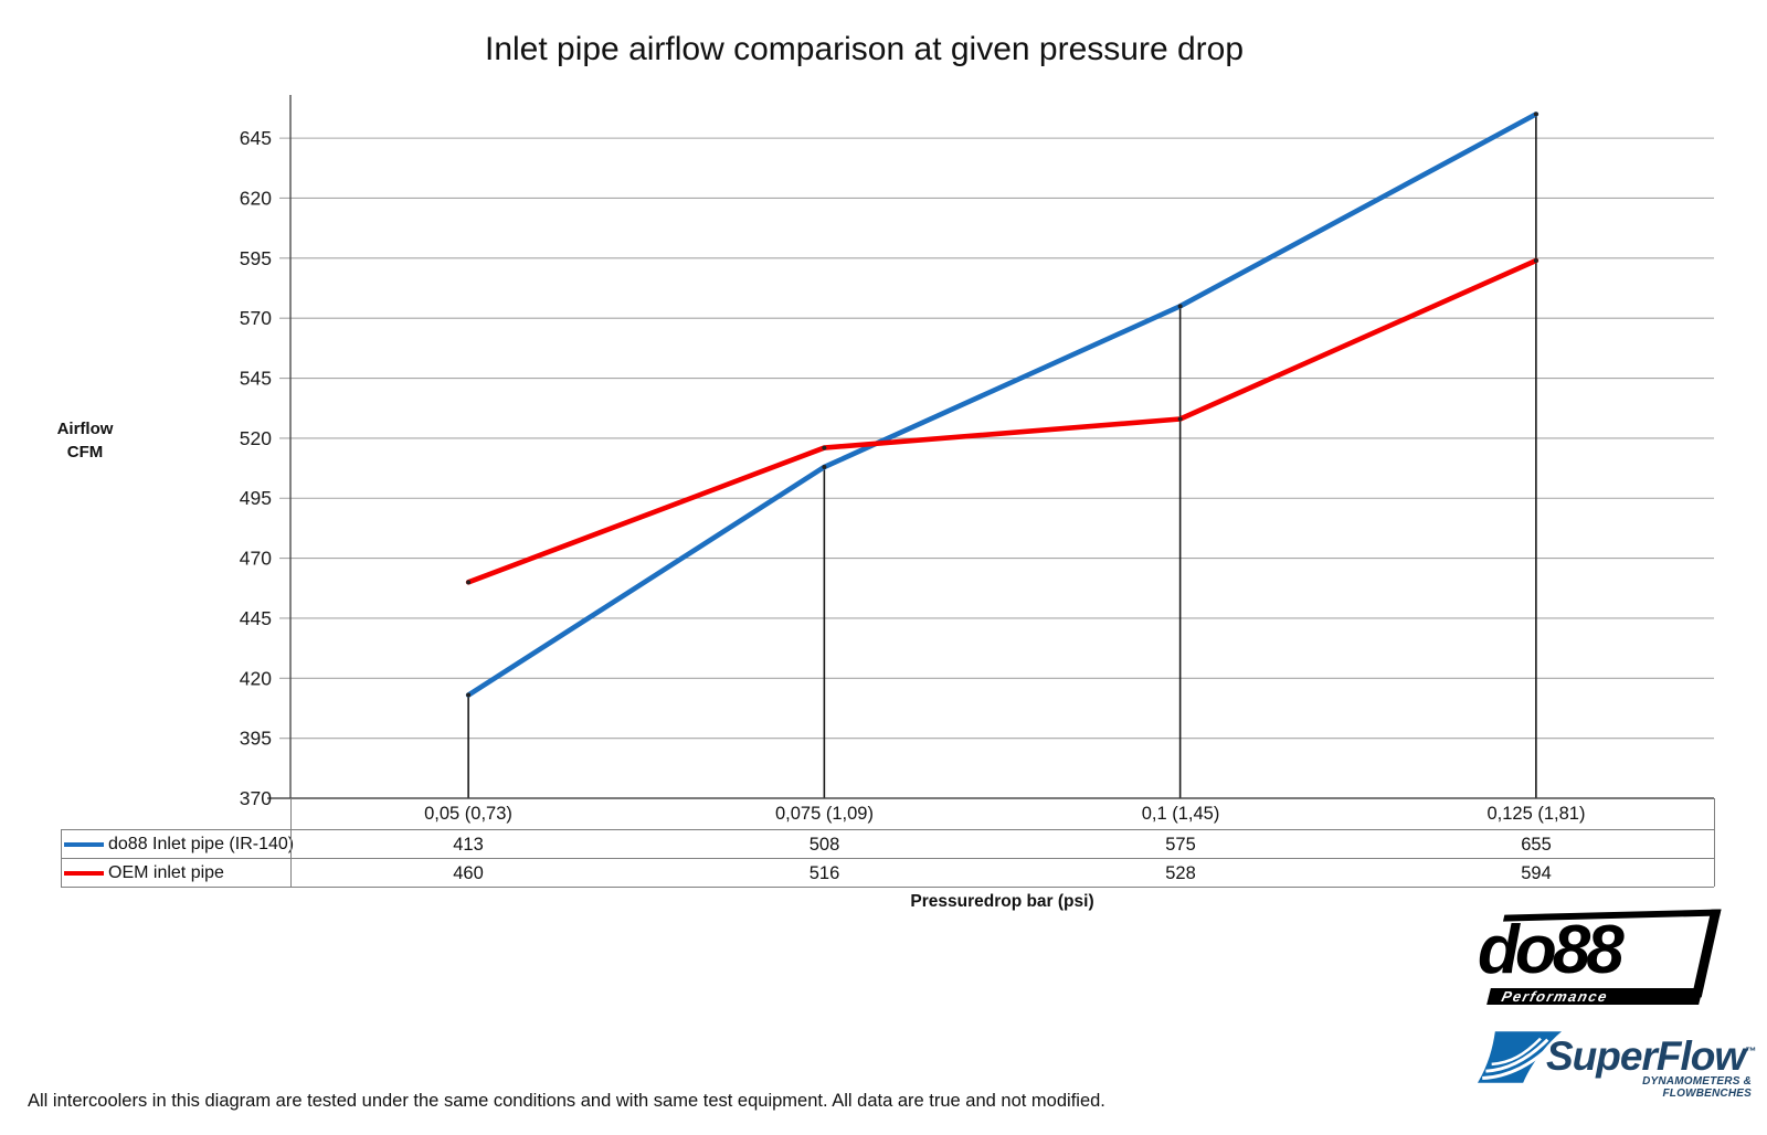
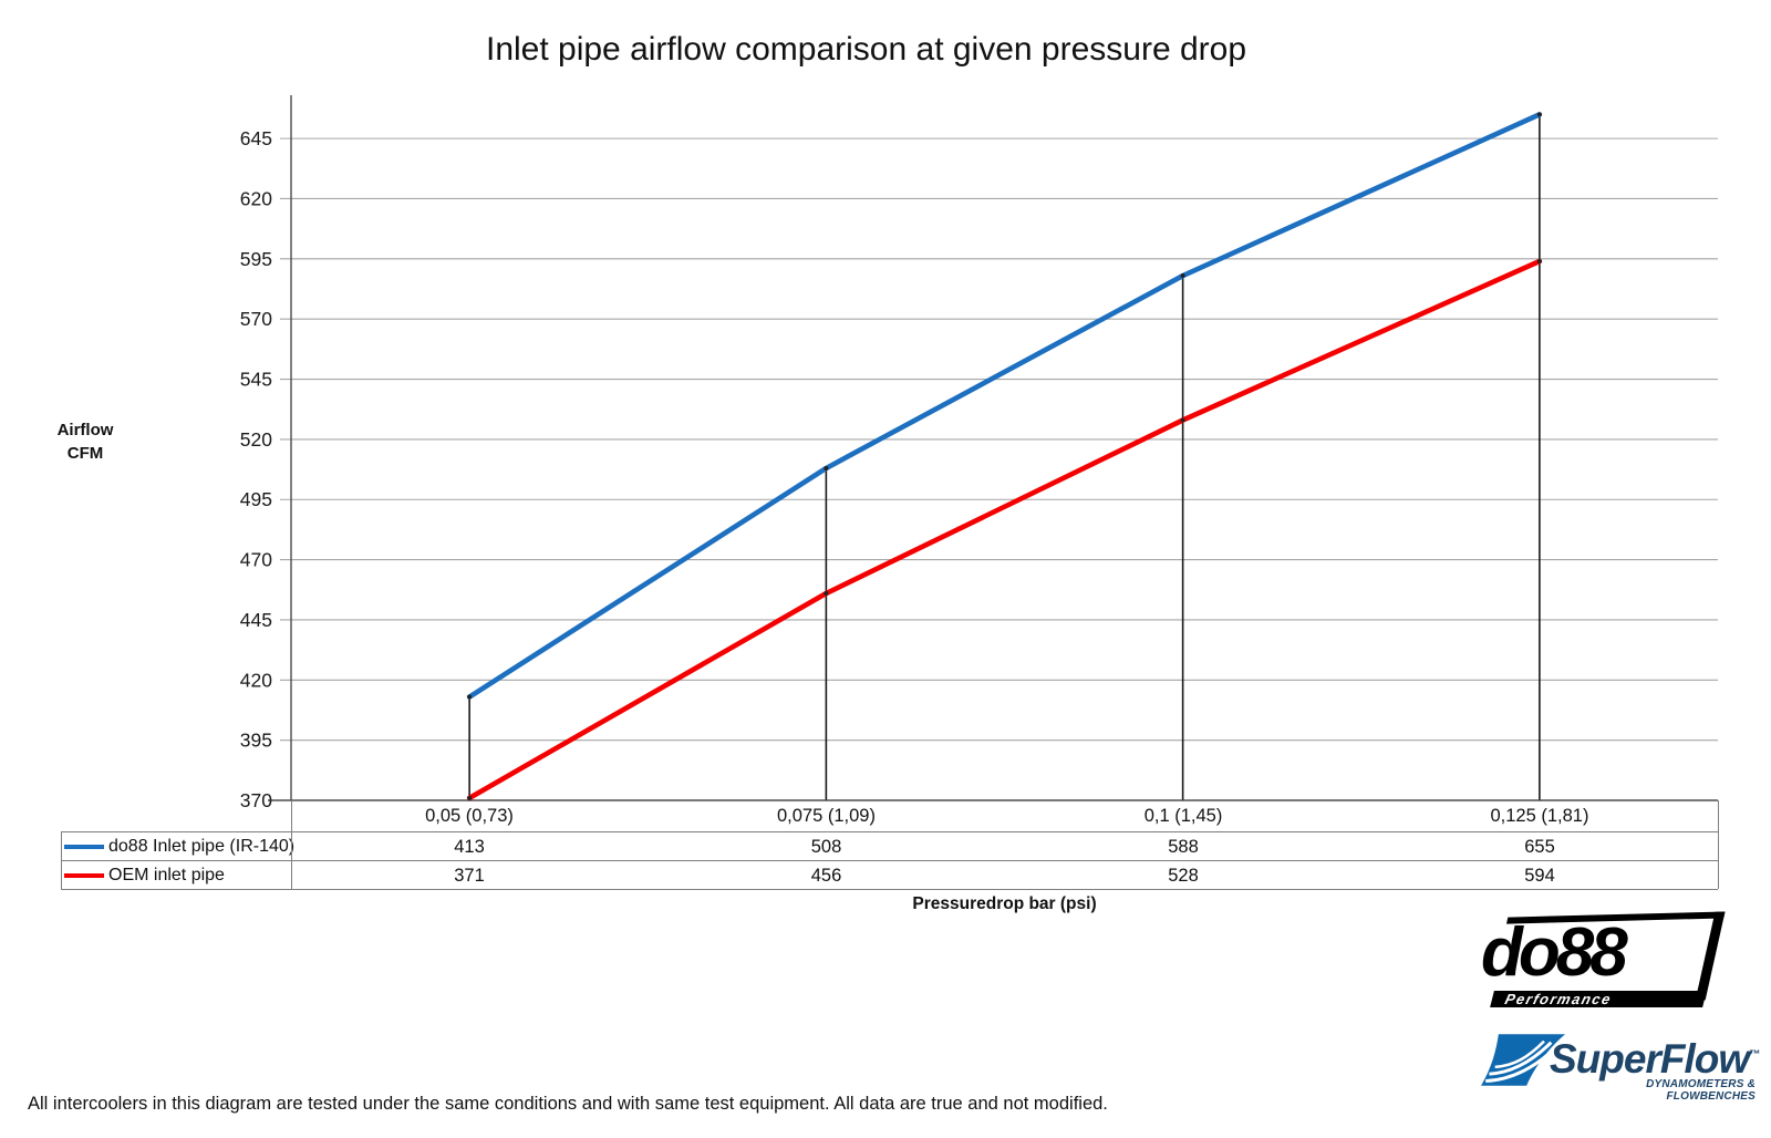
OEM inlet pipe/0,05 (0,73): 460 -> 371
OEM inlet pipe/0,075 (1,09): 516 -> 456
do88 Inlet pipe (IR-140)/0,1 (1,45): 575 -> 588
